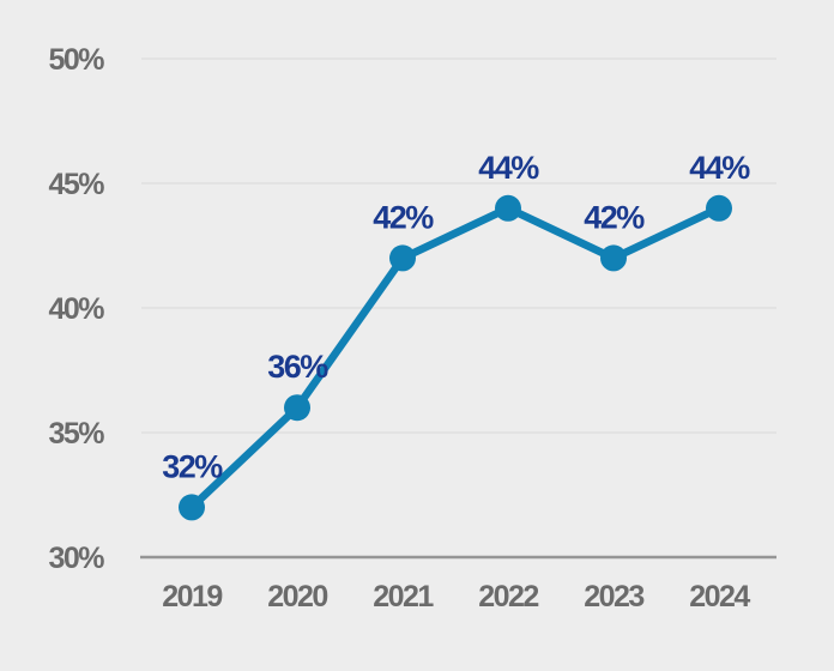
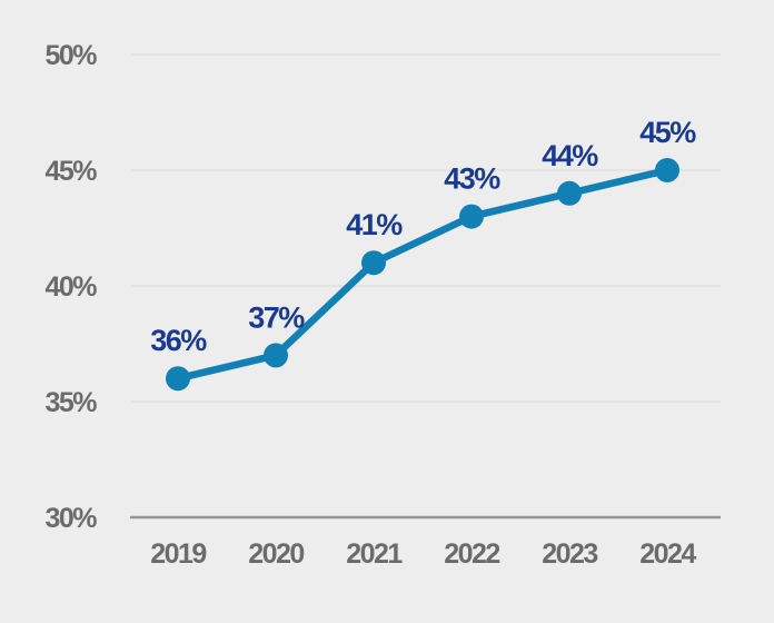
2019: 32% -> 36%
2020: 36% -> 37%
2021: 42% -> 41%
2022: 44% -> 43%
2023: 42% -> 44%
2024: 44% -> 45%
